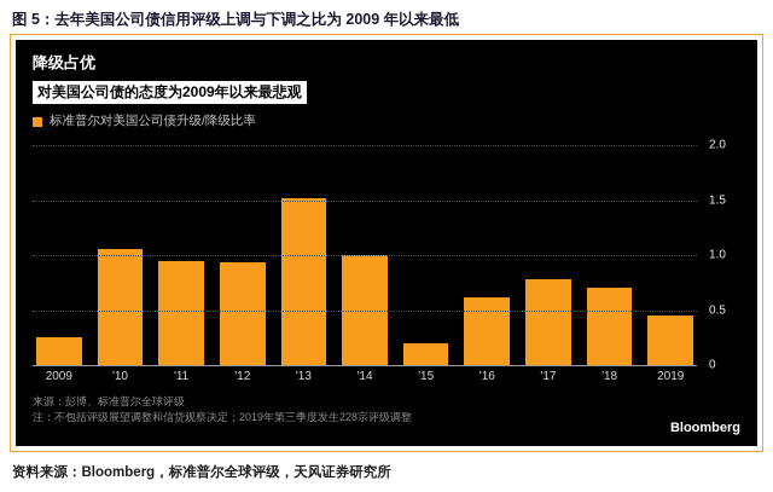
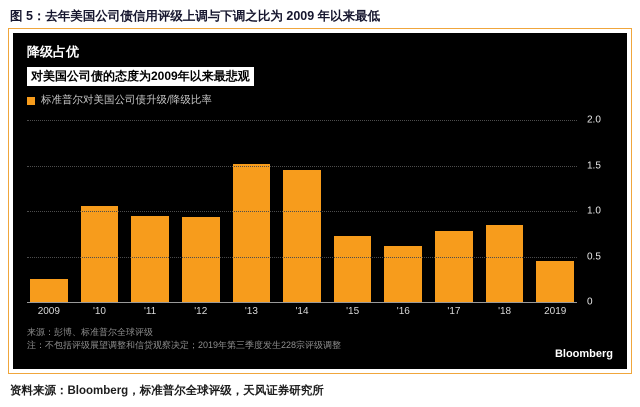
'14: 1.0 -> 1.4
'15: 0.2 -> 0.7
'18: 0.7 -> 0.8
